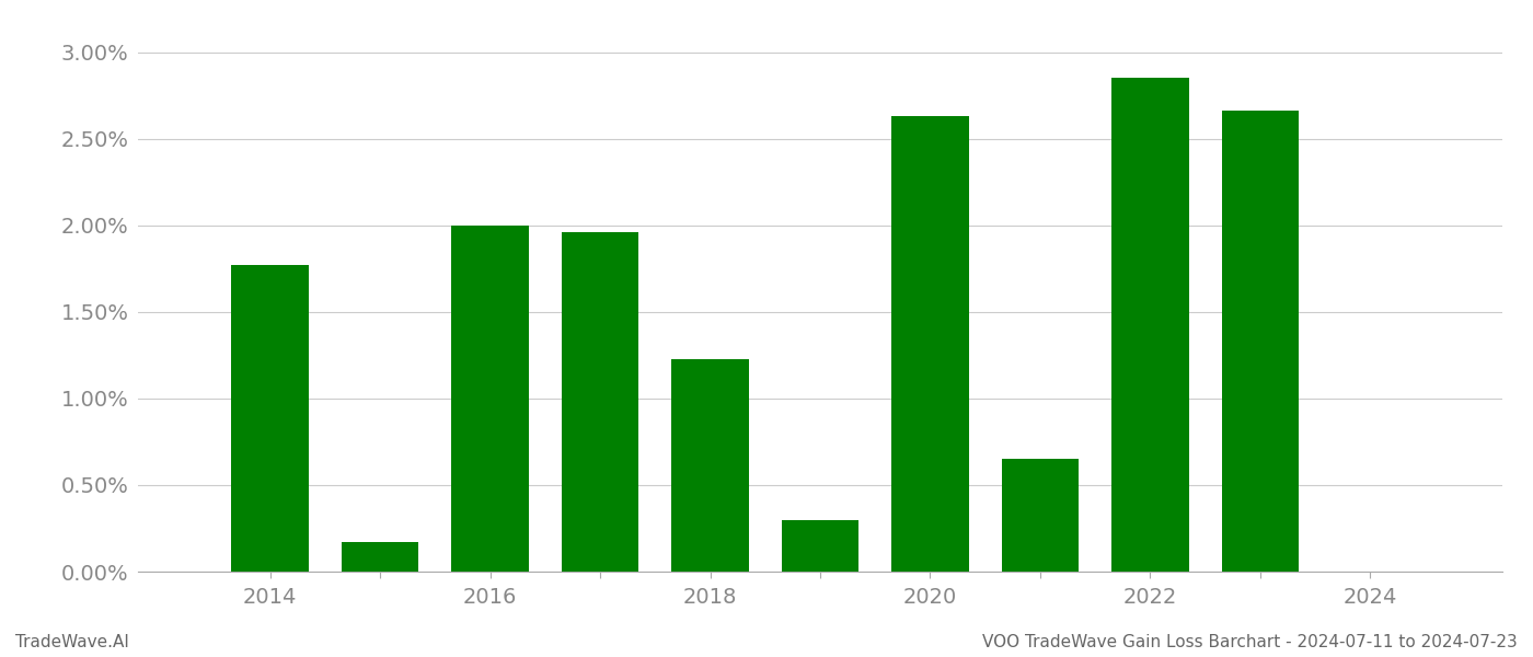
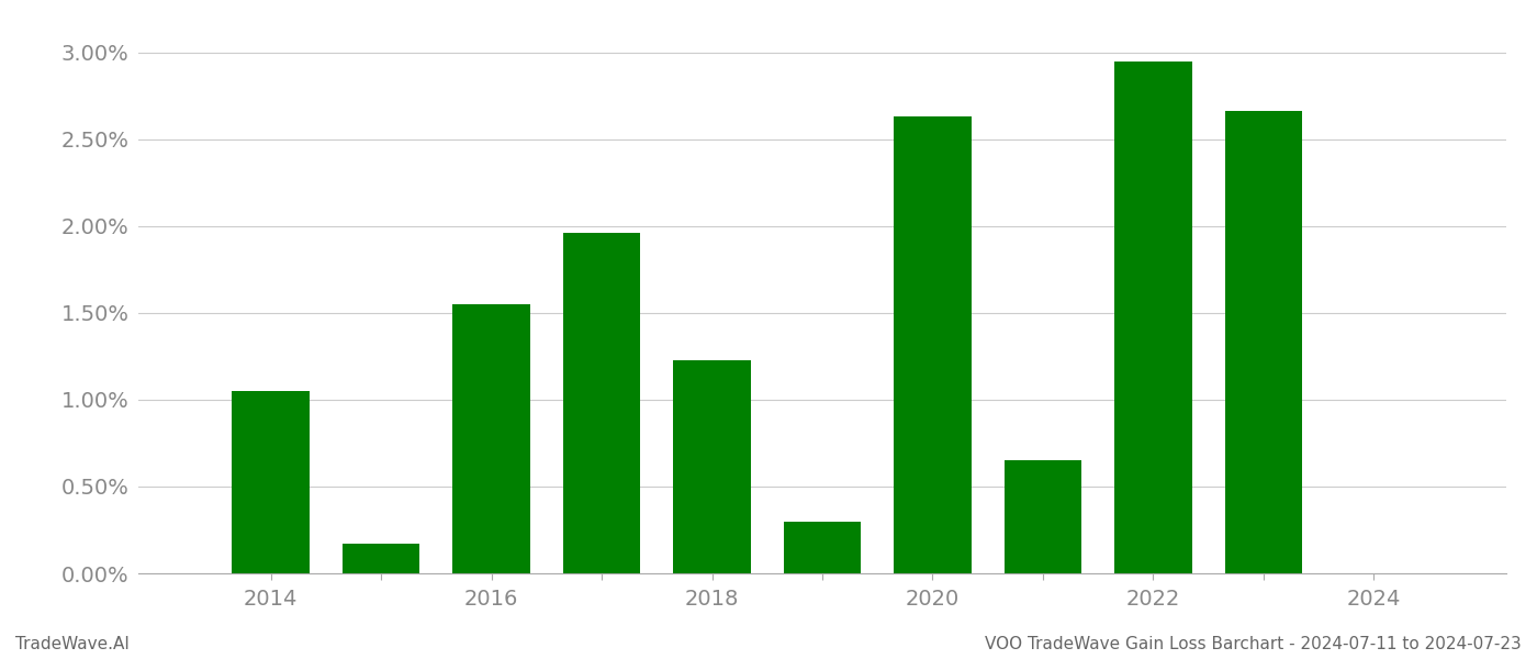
2014: 1.77% -> 1.05%
2016: 2.00% -> 1.55%
2022: 2.85% -> 2.95%
